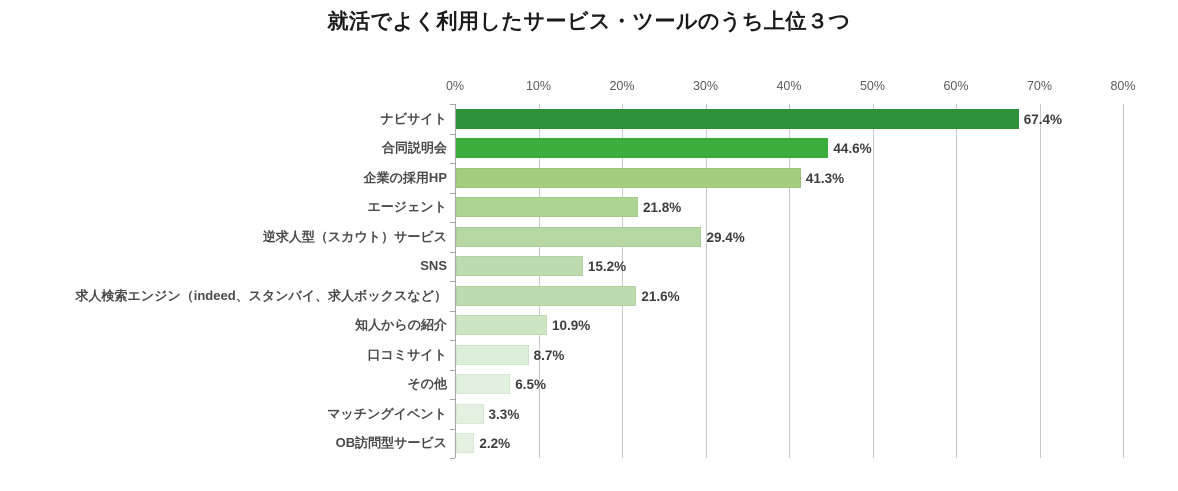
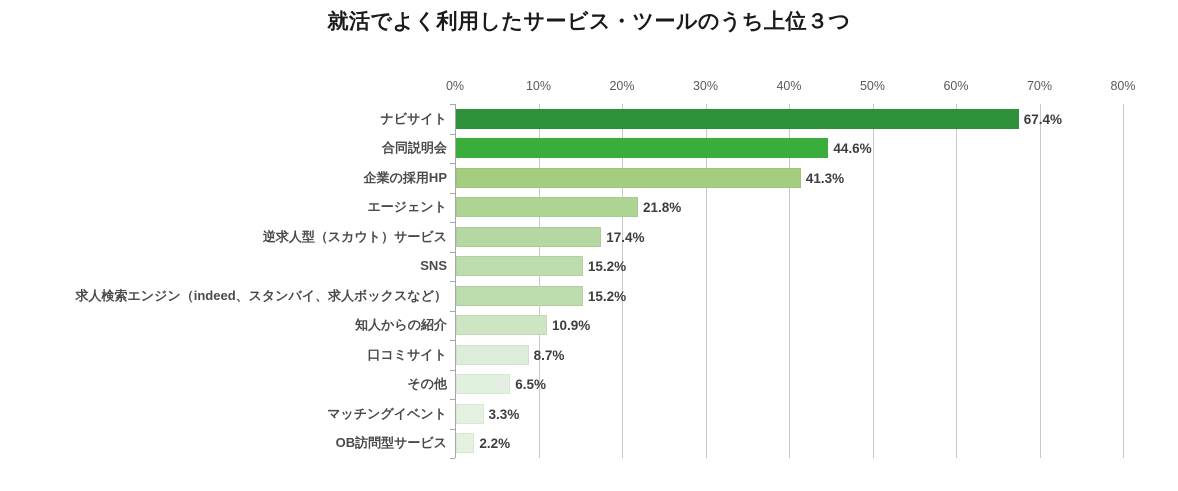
逆求人型（スカウト）サービス: 29.4% -> 17.4%
求人検索エンジン（indeed、スタンバイ、求人ボックスなど）: 21.6% -> 15.2%
